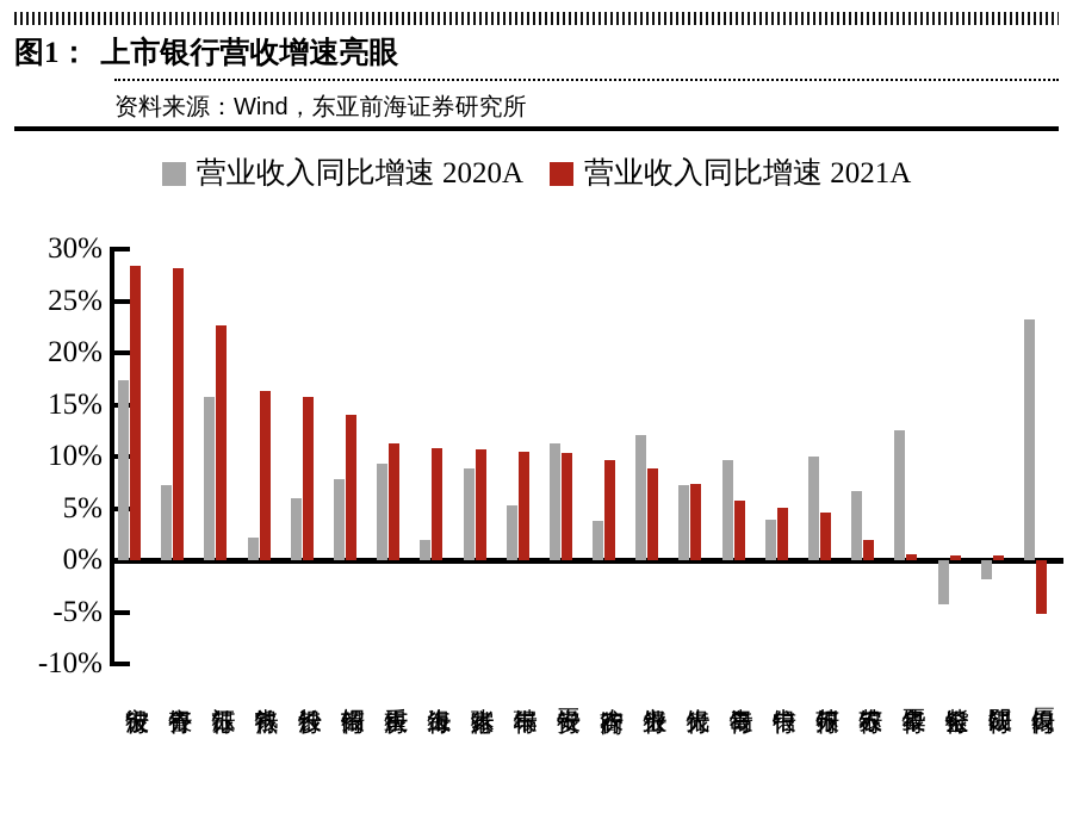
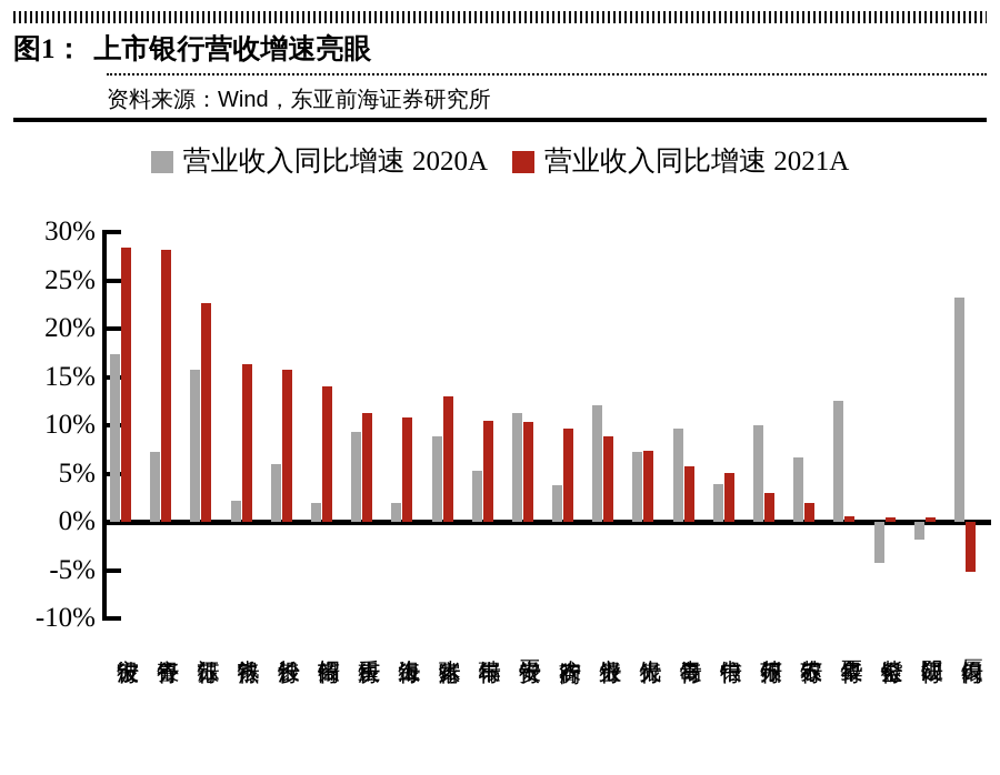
营业收入同比增速 2020A/招商银行: 8% -> 2%
营业收入同比增速 2021A/张家港行: 11% -> 13%
营业收入同比增速 2021A/苏州银行: 5% -> 3%
